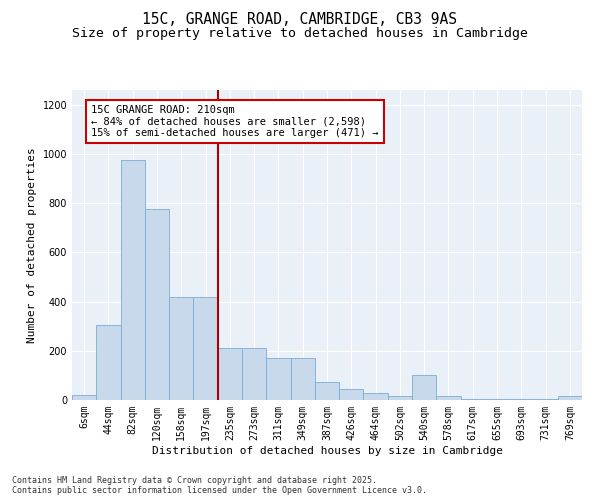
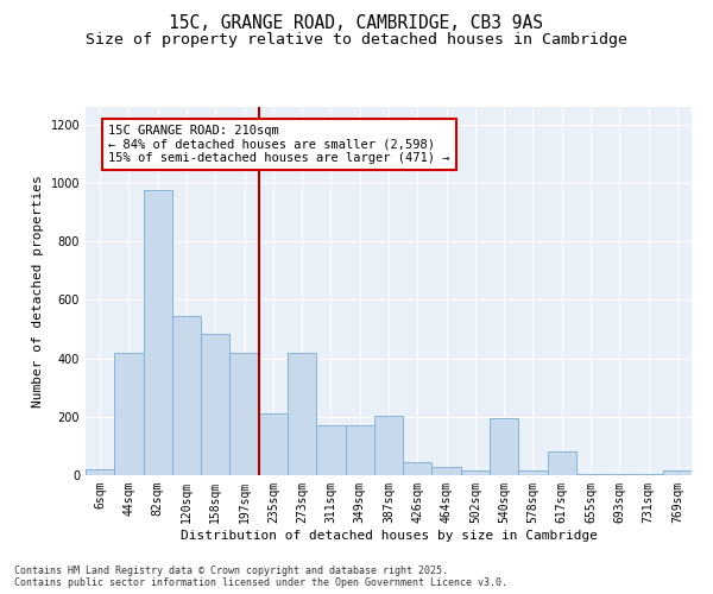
44sqm: 305 -> 420
120sqm: 775 -> 545
158sqm: 420 -> 485
273sqm: 210 -> 420
387sqm: 75 -> 205
540sqm: 100 -> 195
617sqm: 5 -> 80
